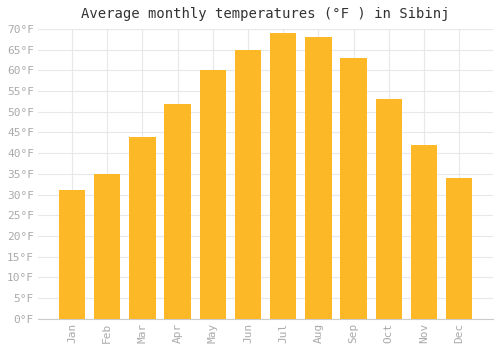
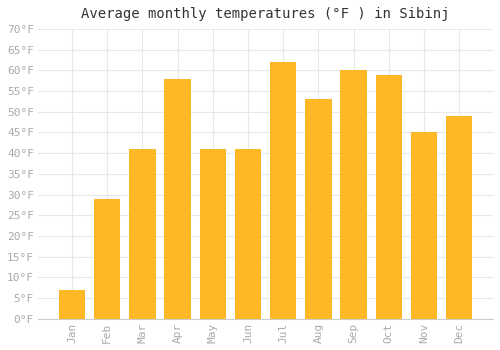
Jan: 31°F -> 7°F
Feb: 35°F -> 29°F
Mar: 44°F -> 41°F
Apr: 52°F -> 58°F
May: 60°F -> 41°F
Jun: 65°F -> 41°F
Jul: 69°F -> 62°F
Aug: 68°F -> 53°F
Sep: 63°F -> 60°F
Oct: 53°F -> 59°F
Nov: 42°F -> 45°F
Dec: 34°F -> 49°F
